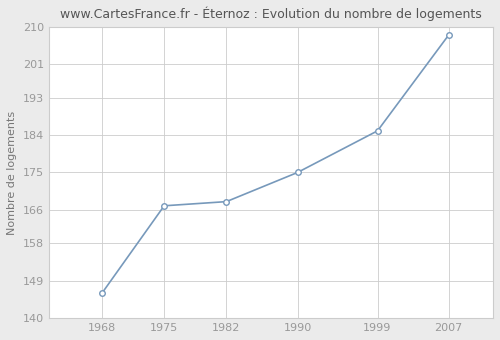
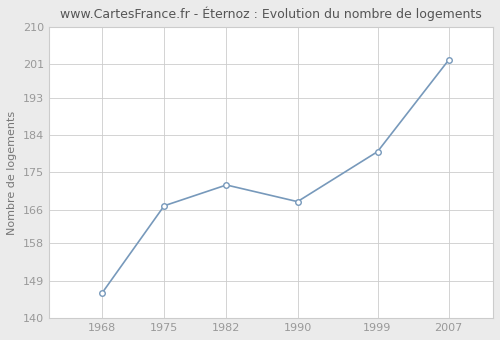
1982: 168 -> 172
1990: 175 -> 168
1999: 185 -> 180
2007: 208 -> 202
